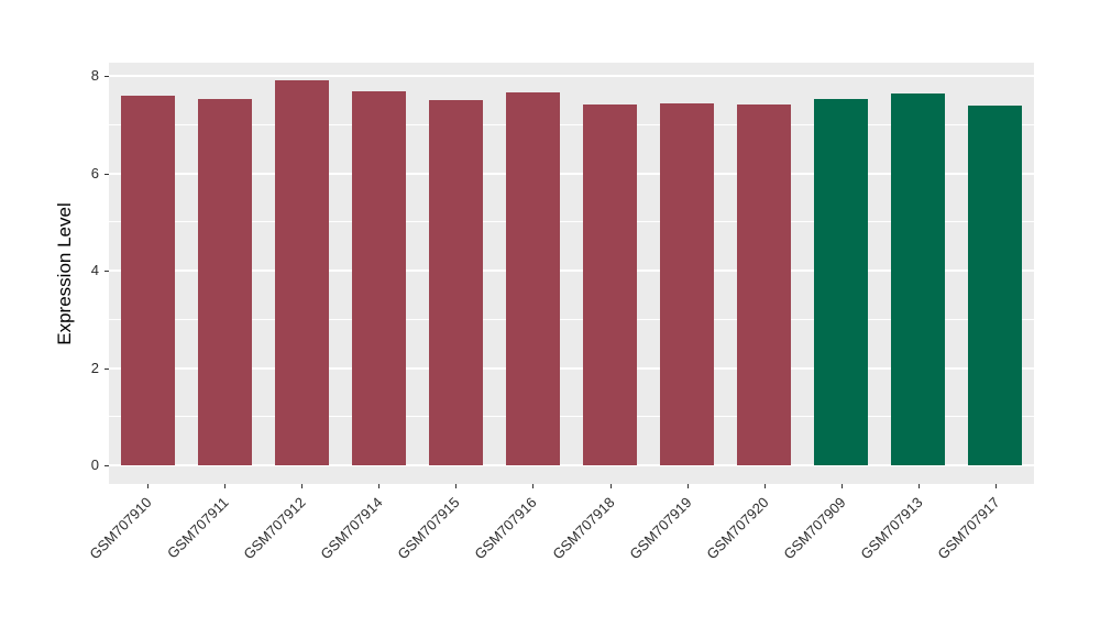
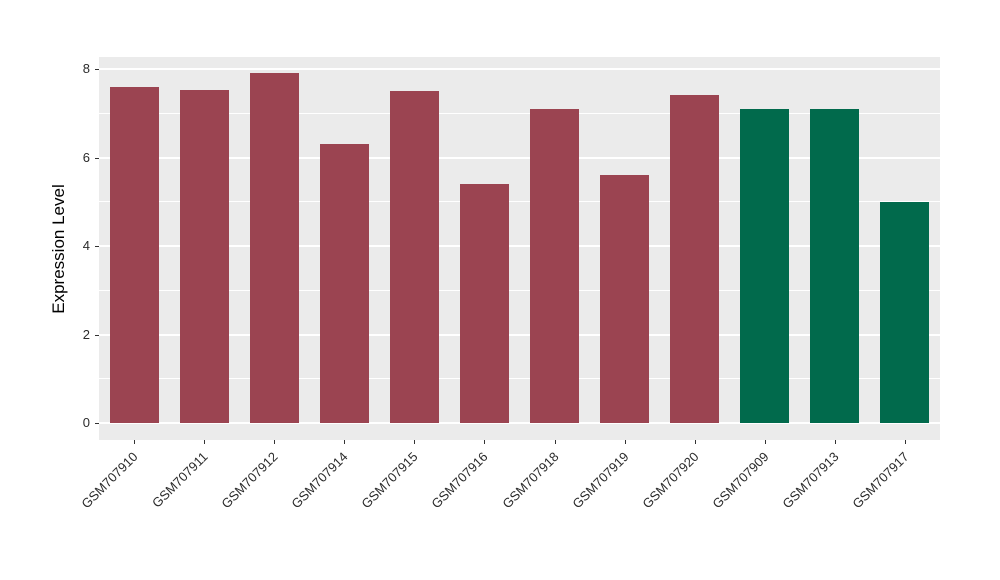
GSM707914: 7.7 -> 6.3
GSM707916: 7.7 -> 5.4
GSM707918: 7.4 -> 7.1
GSM707919: 7.4 -> 5.6
GSM707909: 7.5 -> 7.1
GSM707913: 7.6 -> 7.1
GSM707917: 7.4 -> 5.0
